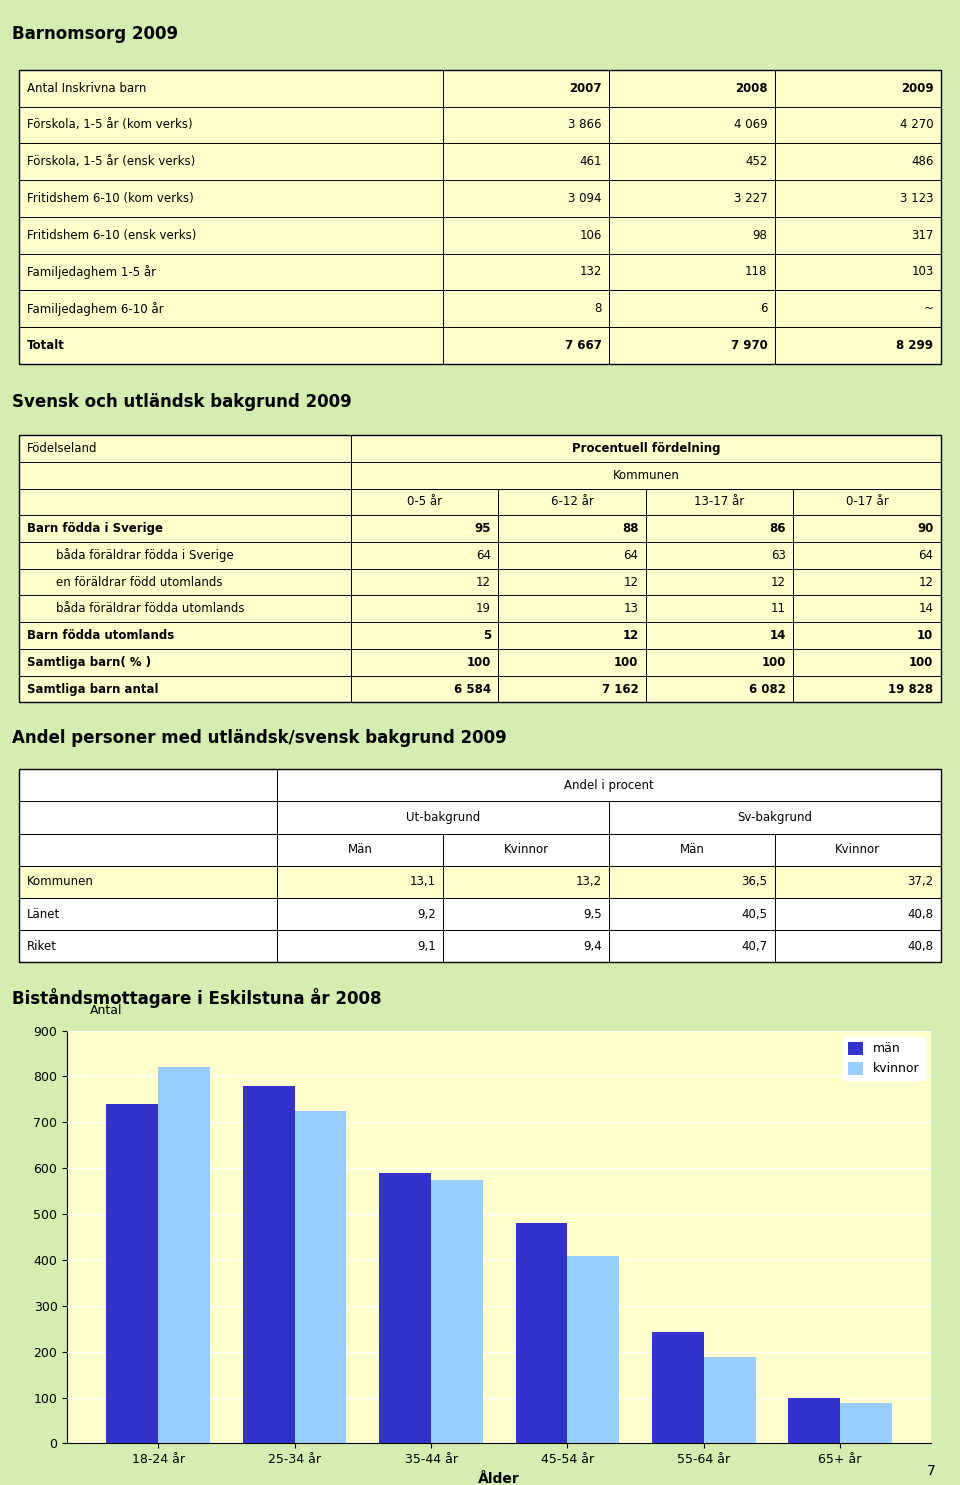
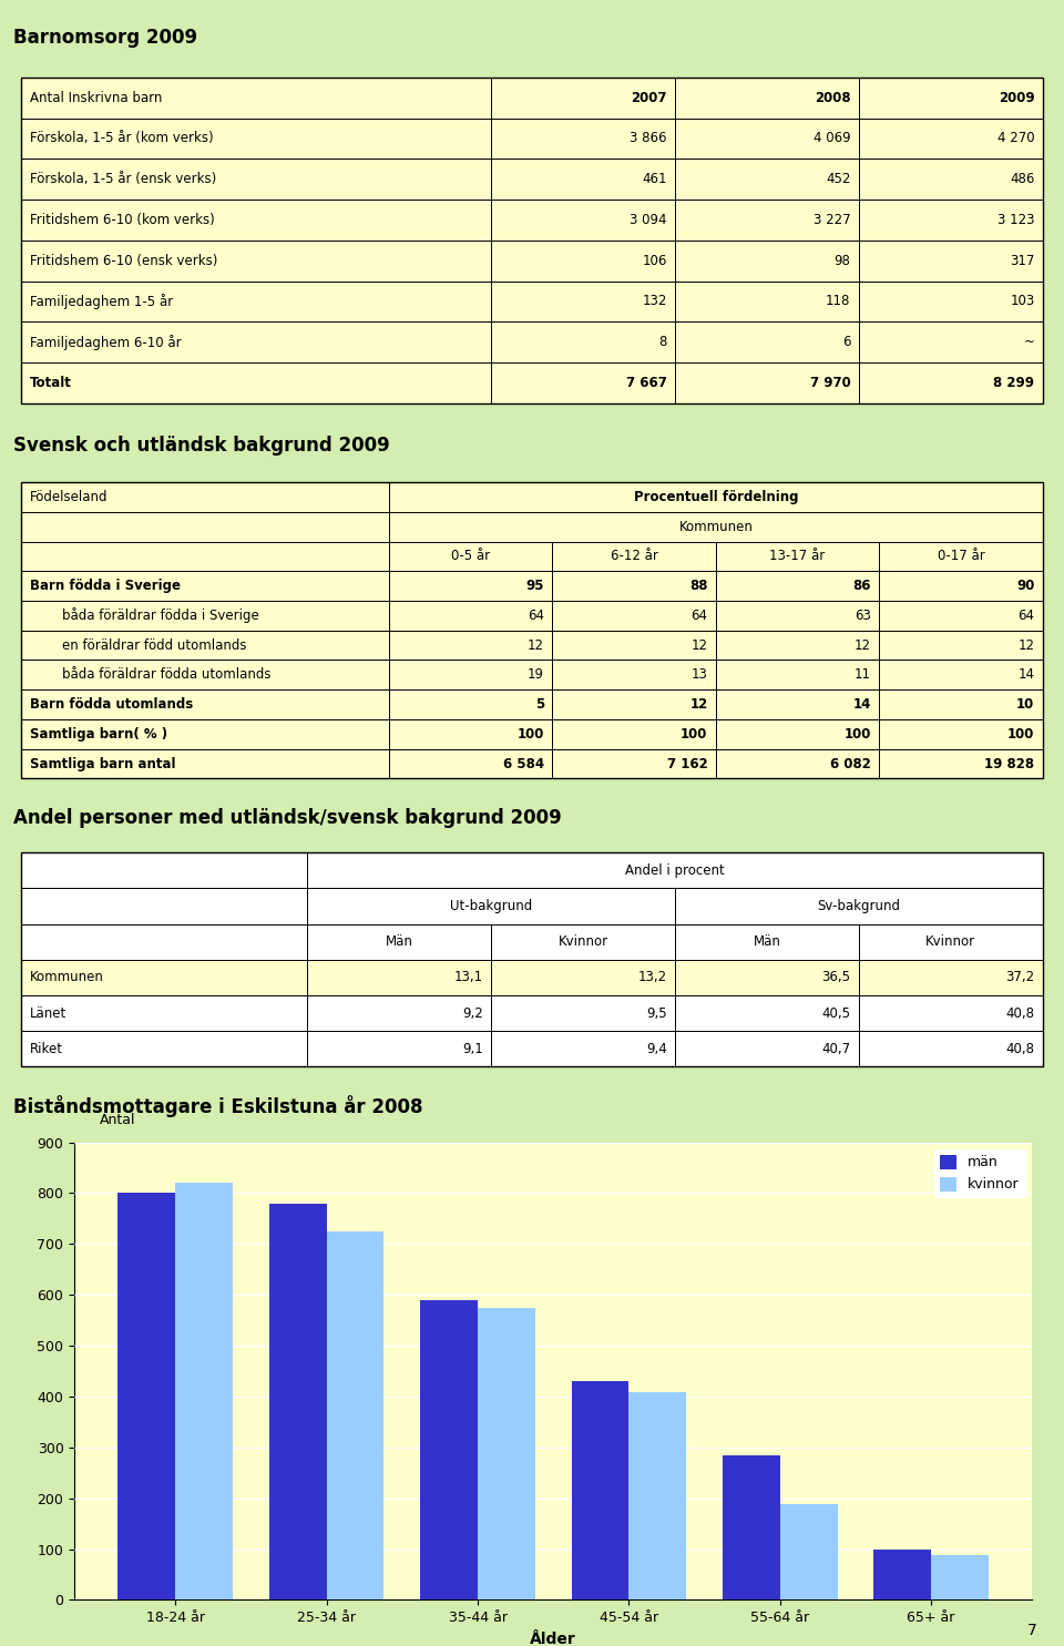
män/18-24 år: 740 -> 800
män/45-54 år: 480 -> 430
män/55-64 år: 242 -> 285
